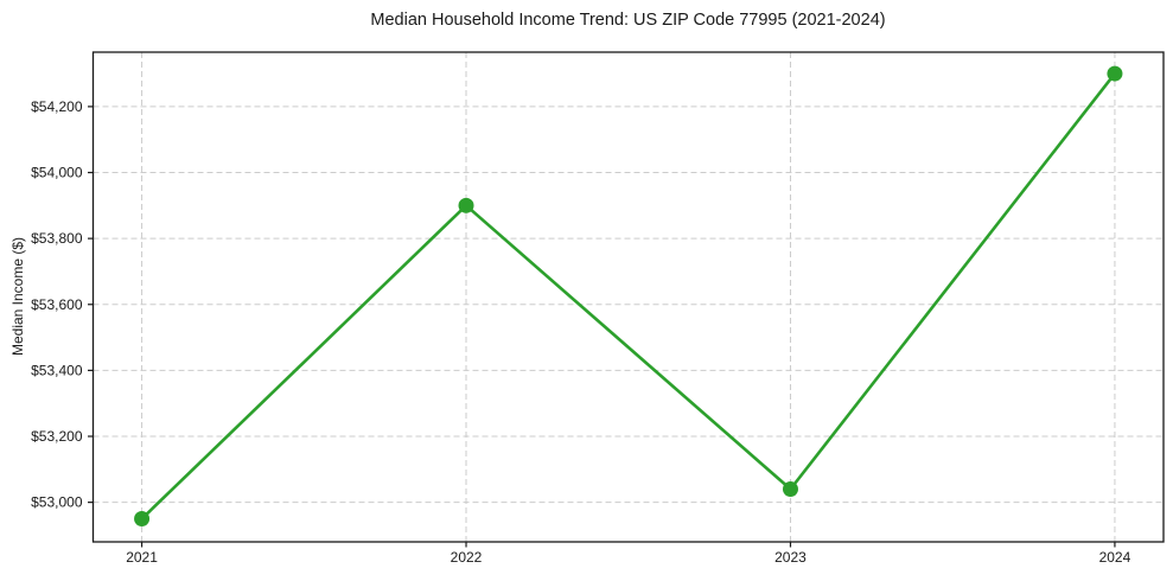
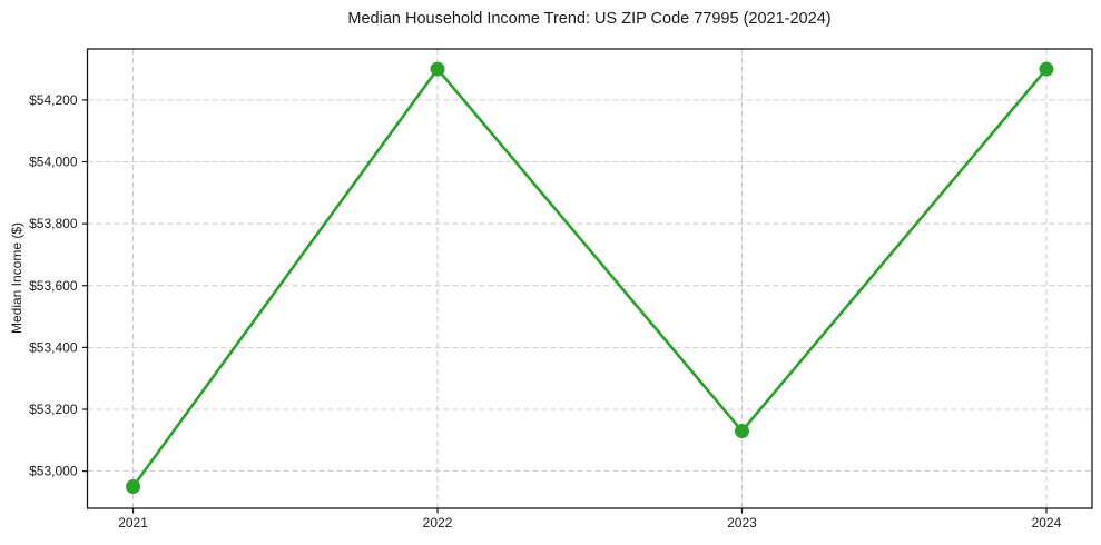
2022: $53900 -> $54300
2023: $53040 -> $53130
